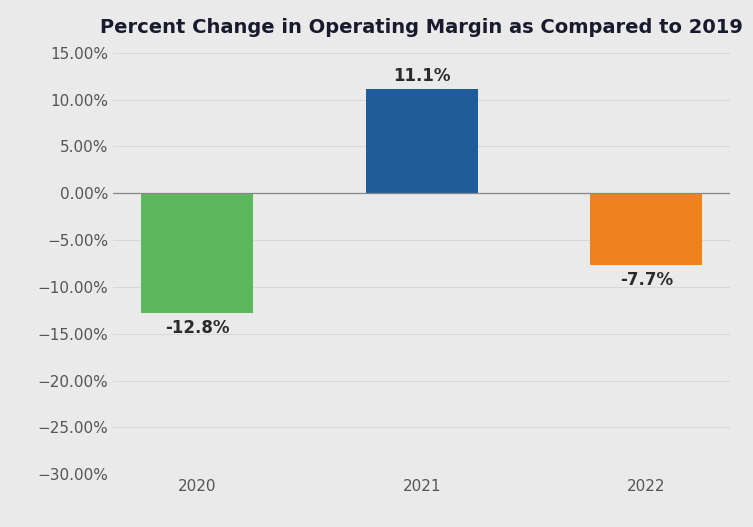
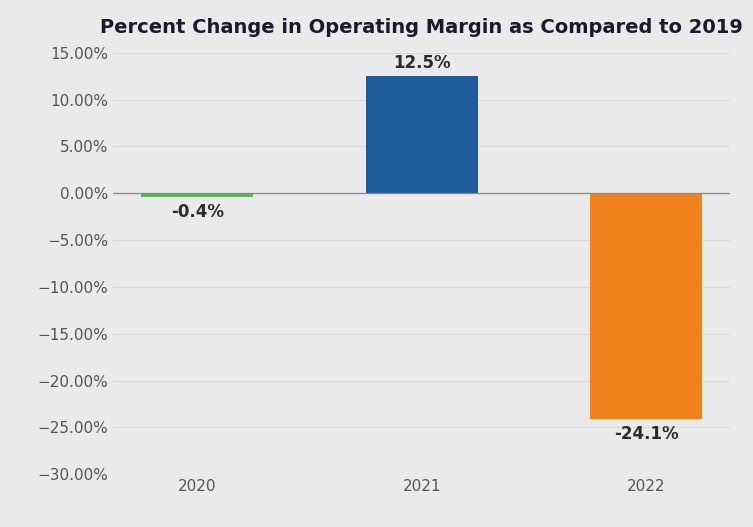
2020: -12.8% -> -0.4%
2021: 11.1% -> 12.5%
2022: -7.7% -> -24.1%
